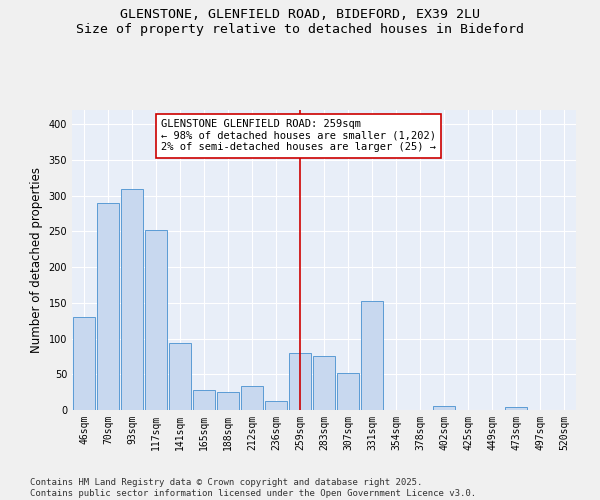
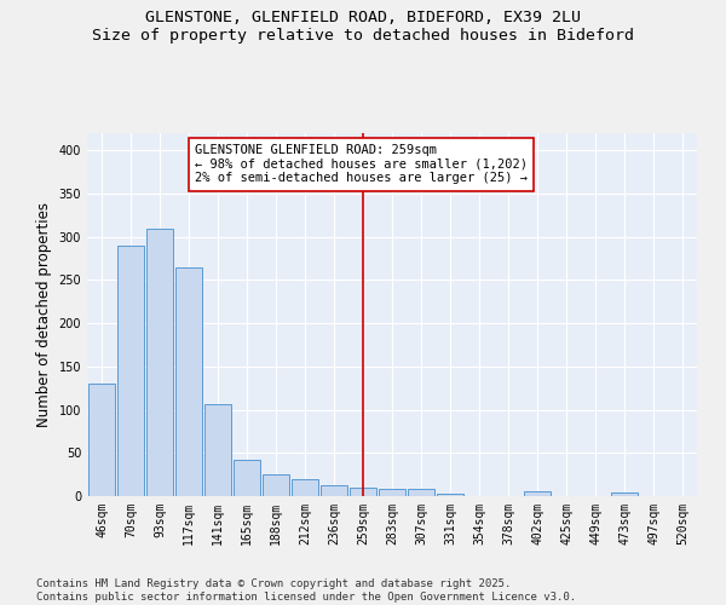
117sqm: 252 -> 265
141sqm: 94 -> 107
165sqm: 28 -> 42
212sqm: 34 -> 20
259sqm: 80 -> 10
283sqm: 76 -> 8
307sqm: 52 -> 8
331sqm: 152 -> 3
